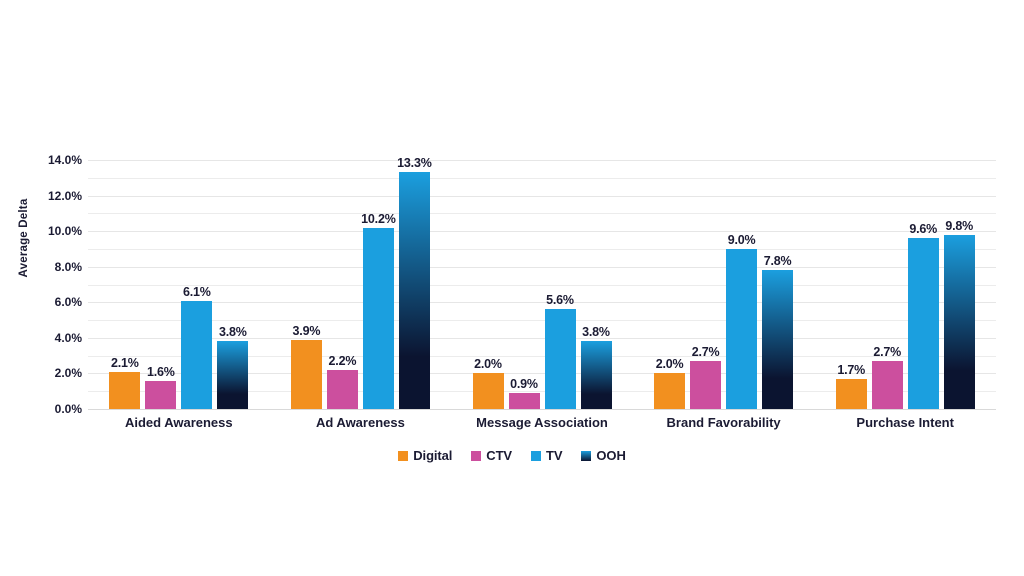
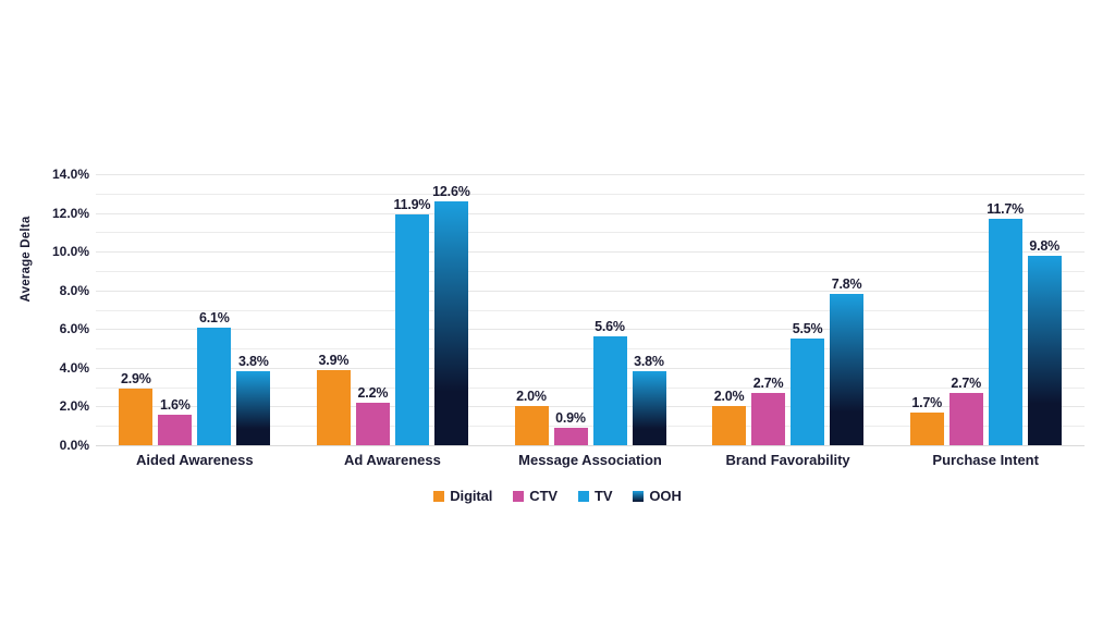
Digital/Aided Awareness: 2.1% -> 2.9%
TV/Ad Awareness: 10.2% -> 11.9%
OOH/Ad Awareness: 13.3% -> 12.6%
TV/Brand Favorability: 9.0% -> 5.5%
TV/Purchase Intent: 9.6% -> 11.7%
